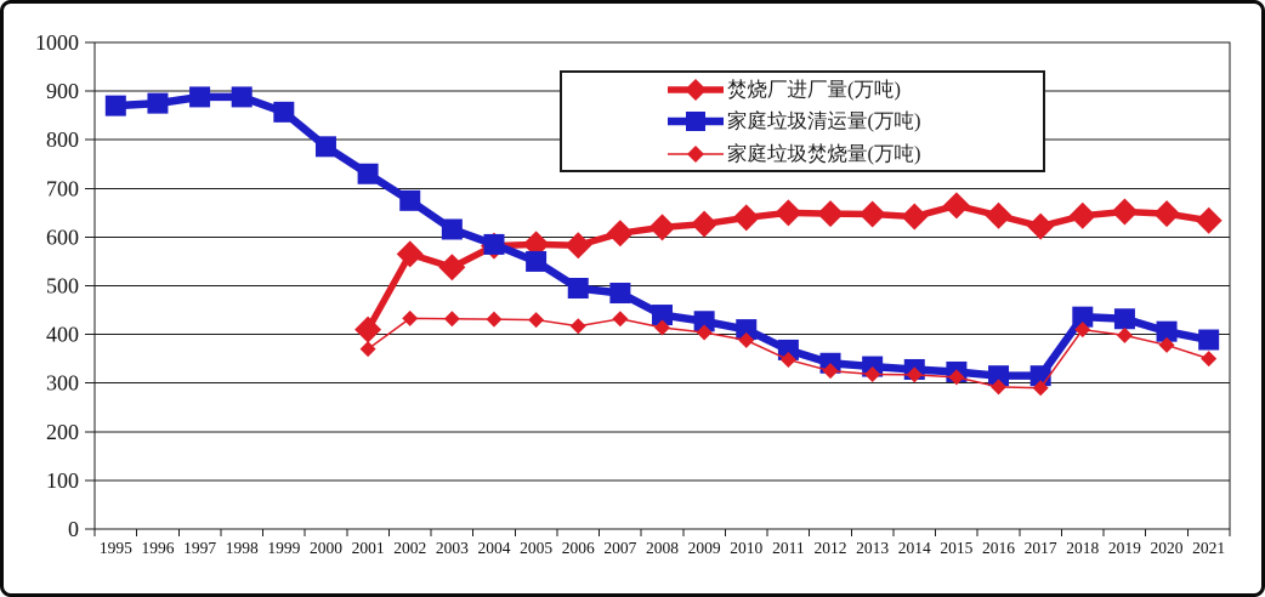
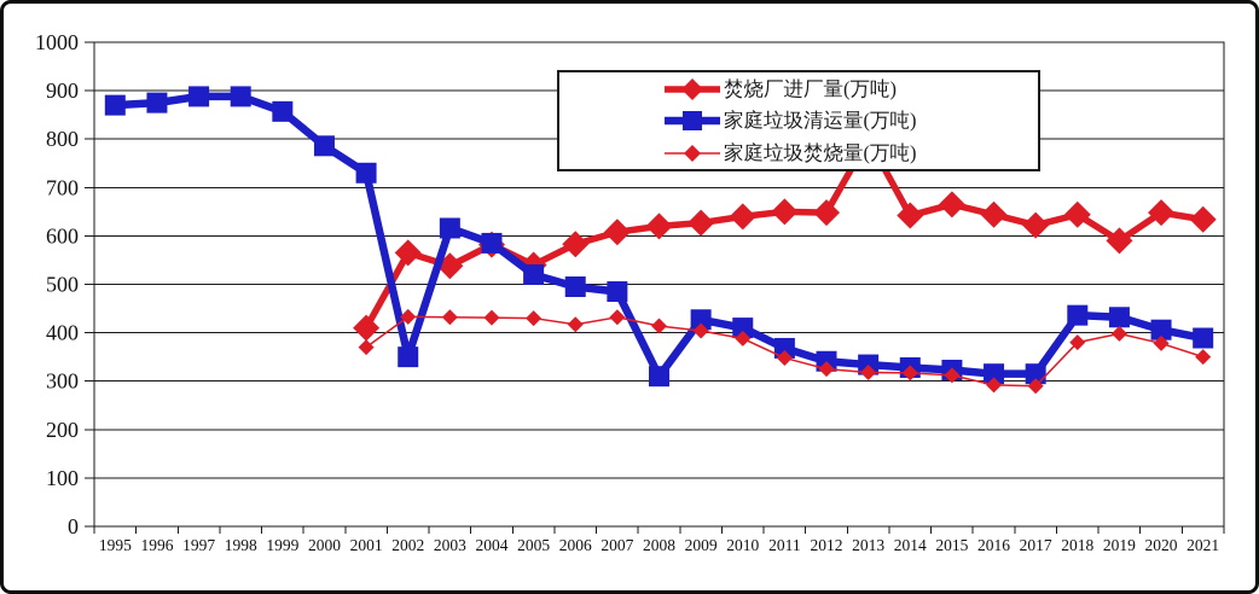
家庭垃圾清运量(万吨)/2002: 680 -> 350
焚烧厂进厂量(万吨)/2005: 580 -> 540
家庭垃圾清运量(万吨)/2005: 550 -> 520
家庭垃圾清运量(万吨)/2008: 440 -> 310
焚烧厂进厂量(万吨)/2013: 650 -> 800
家庭垃圾焚烧量(万吨)/2018: 410 -> 380
焚烧厂进厂量(万吨)/2019: 650 -> 590
